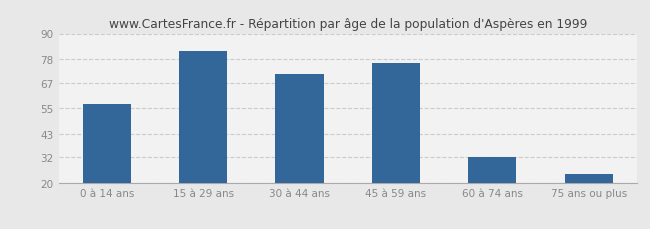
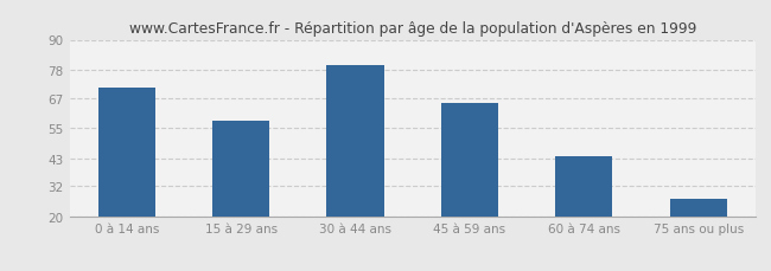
0 à 14 ans: 57 -> 71
15 à 29 ans: 82 -> 58
30 à 44 ans: 71 -> 80
45 à 59 ans: 76 -> 65
60 à 74 ans: 32 -> 44
75 ans ou plus: 24 -> 27
